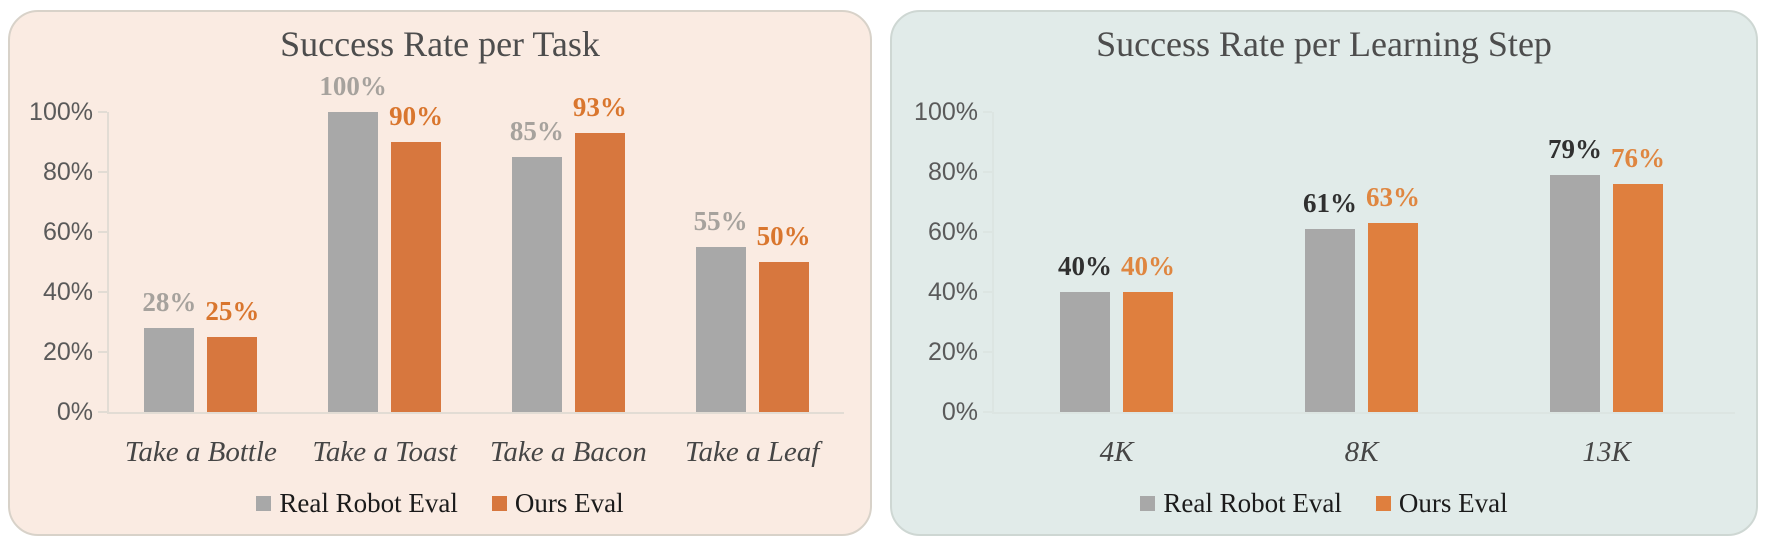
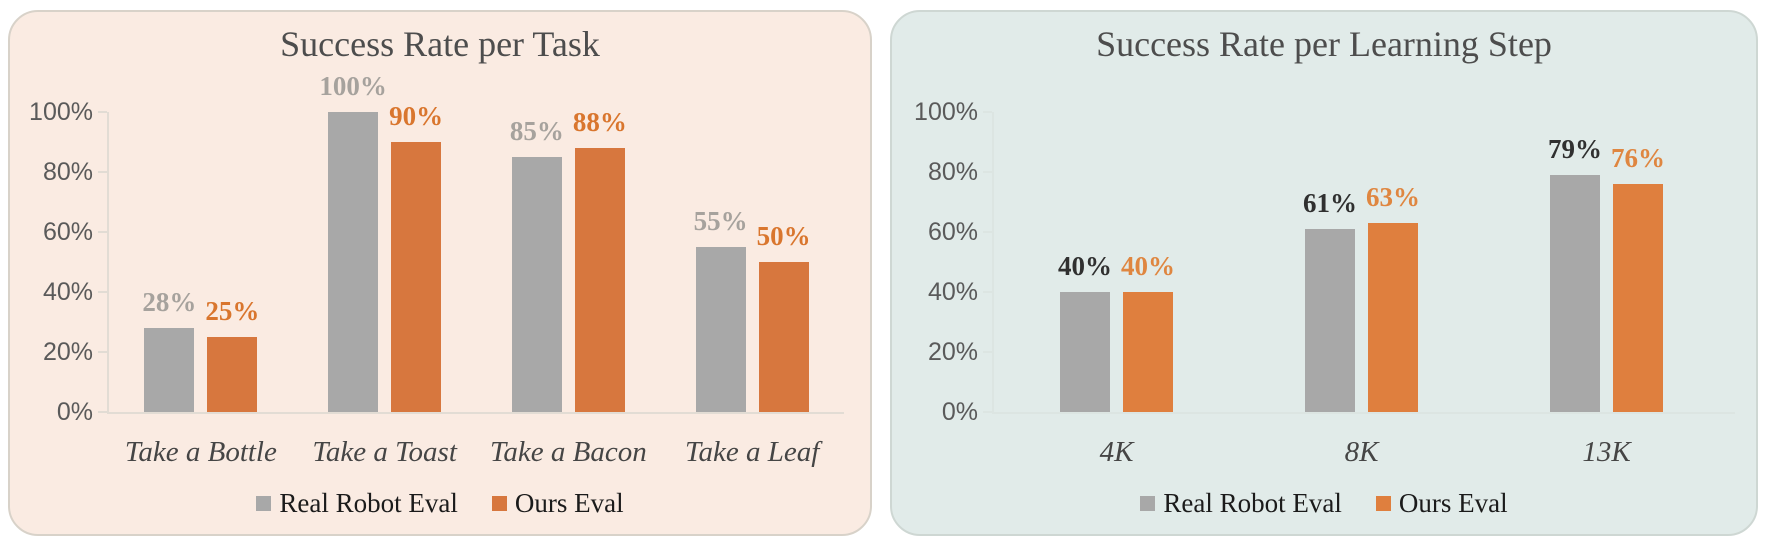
Success Rate per Task/Ours Eval/Take a Bacon: 93% -> 88%
